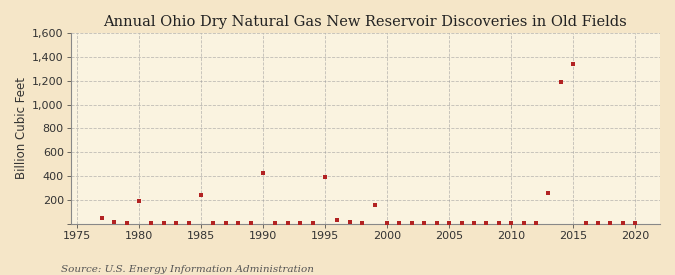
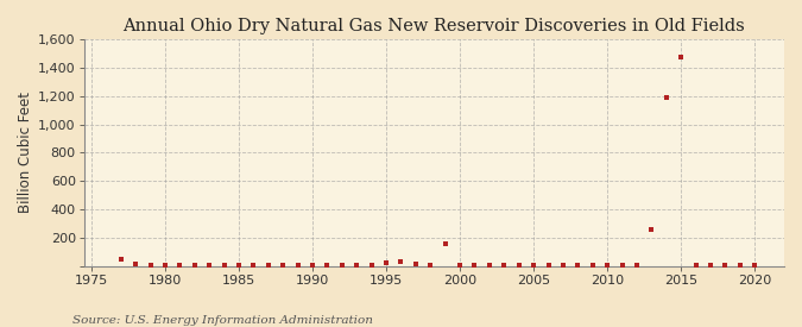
1980: 190 -> 10
1985: 240 -> 10
1990: 430 -> 10
1995: 390 -> 20
2015: 1,340 -> 1,470
